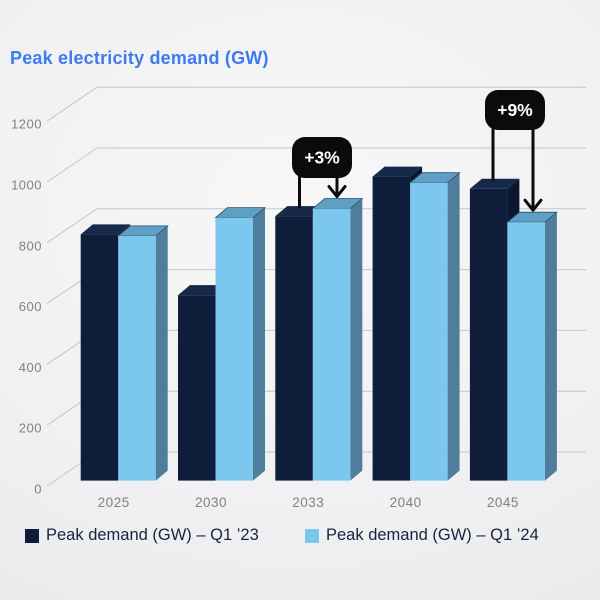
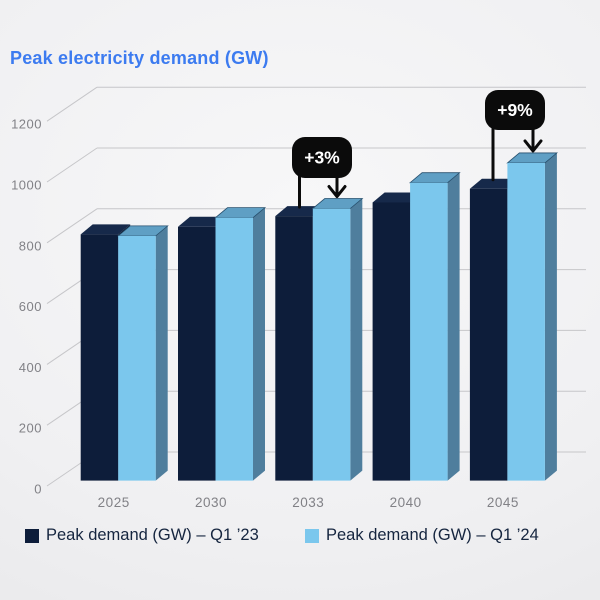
Peak demand (GW) – Q1 ’23/2030: 610 -> 840
Peak demand (GW) – Q1 ’23/2040: 1000 -> 920
Peak demand (GW) – Q1 ’24/2045: 850 -> 1040
